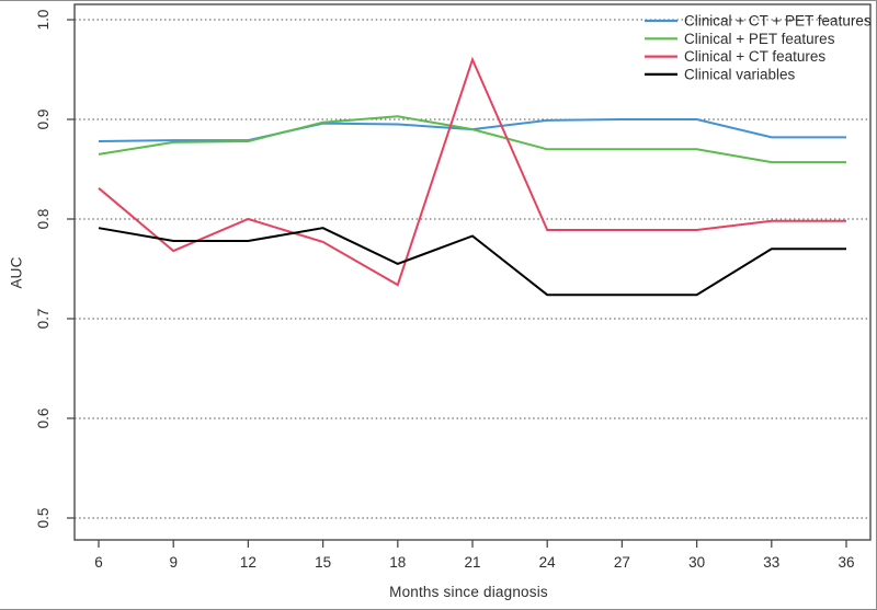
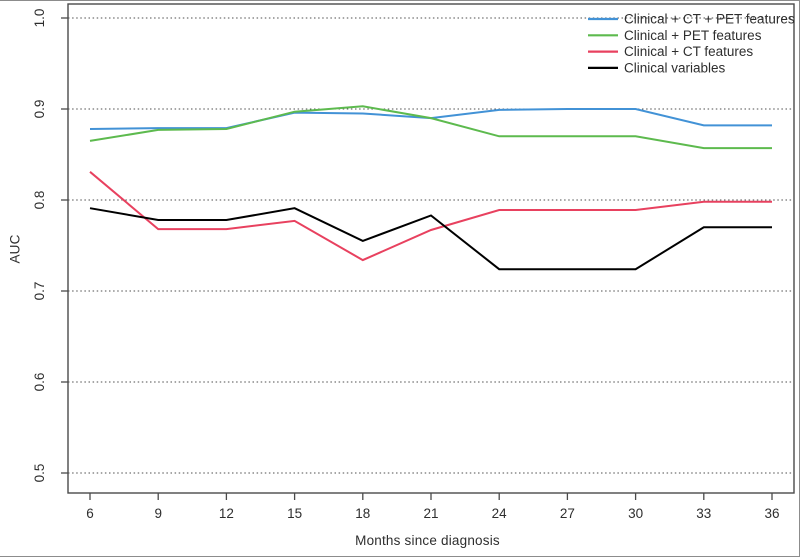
Clinical + CT features/12: 0.80 -> 0.77
Clinical + CT features/21: 0.96 -> 0.77
